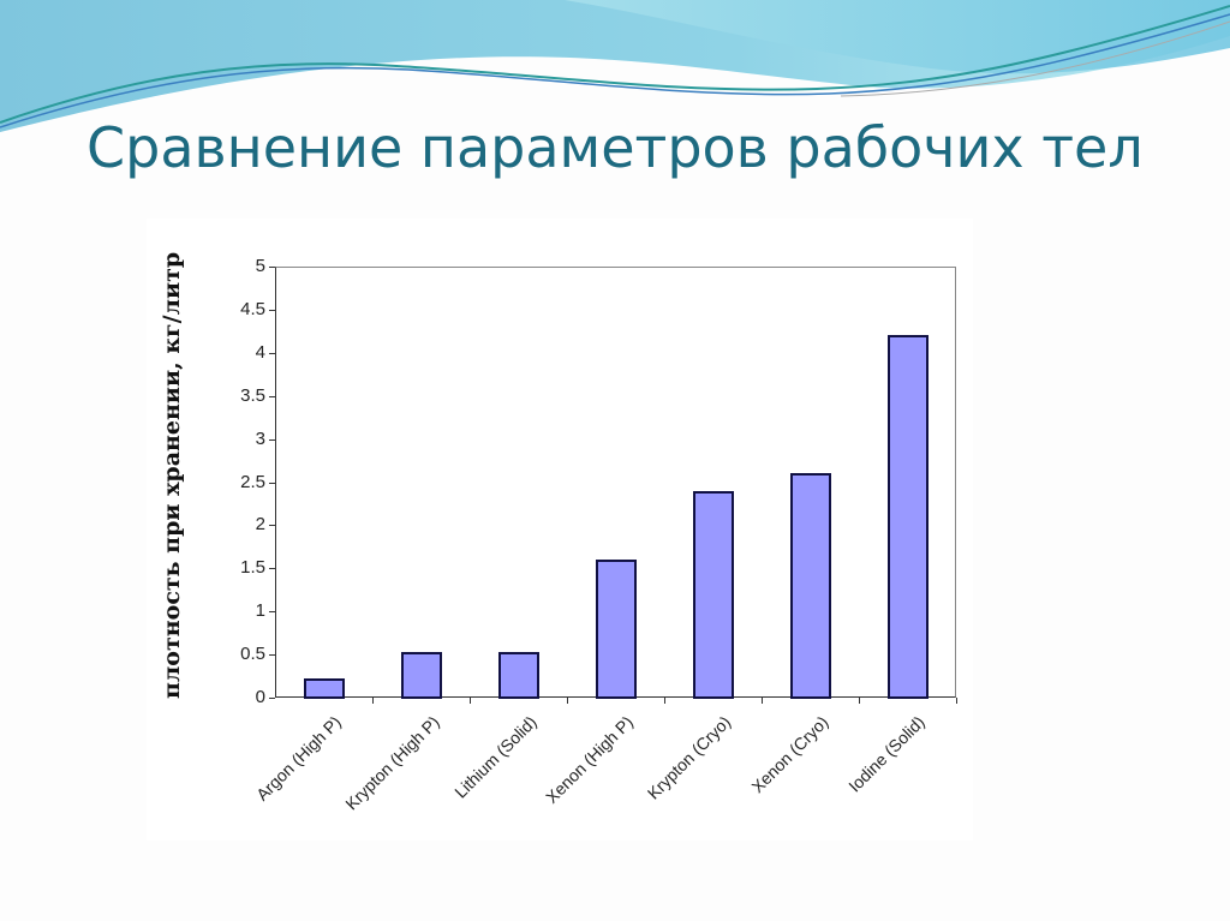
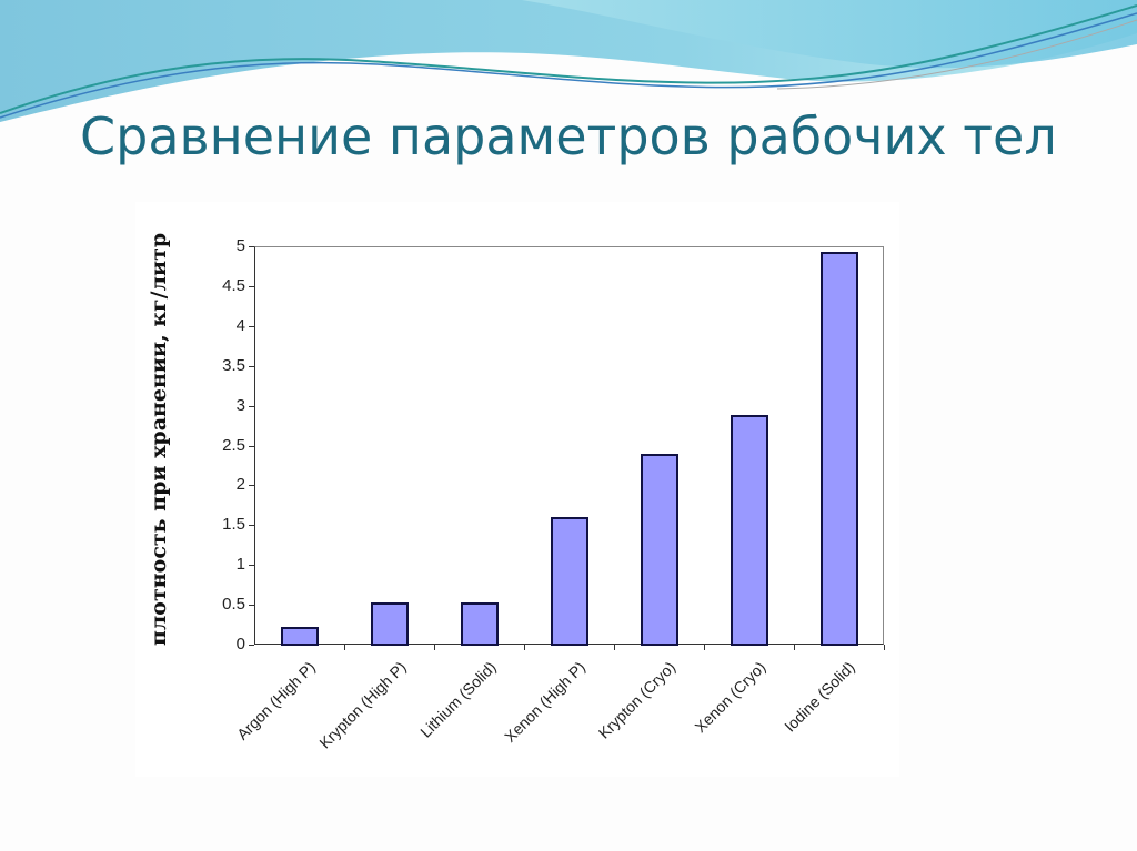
Xenon (Cryo): 2.6 -> 2.9
Iodine (Solid): 4.2 -> 4.9
